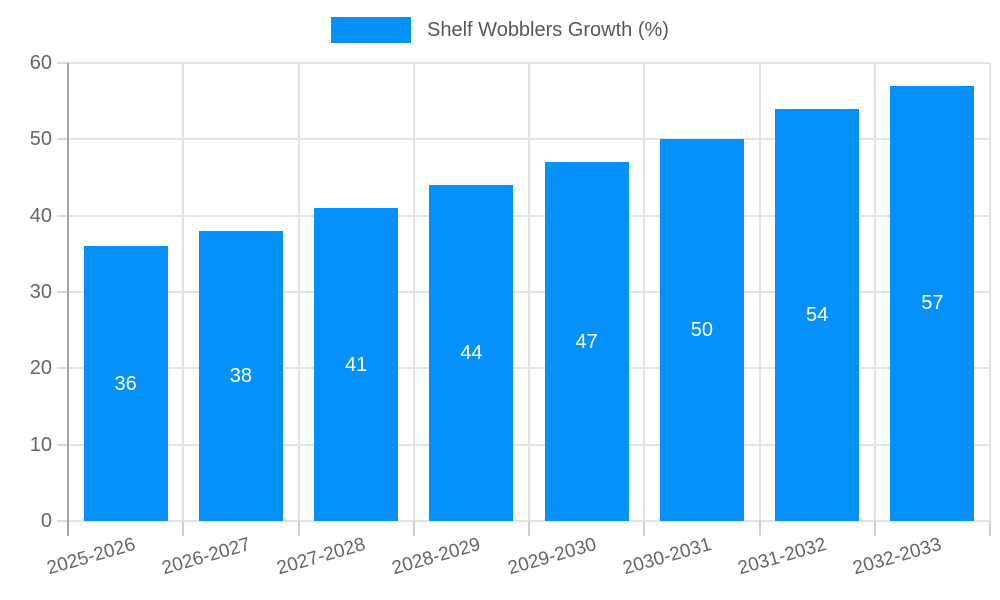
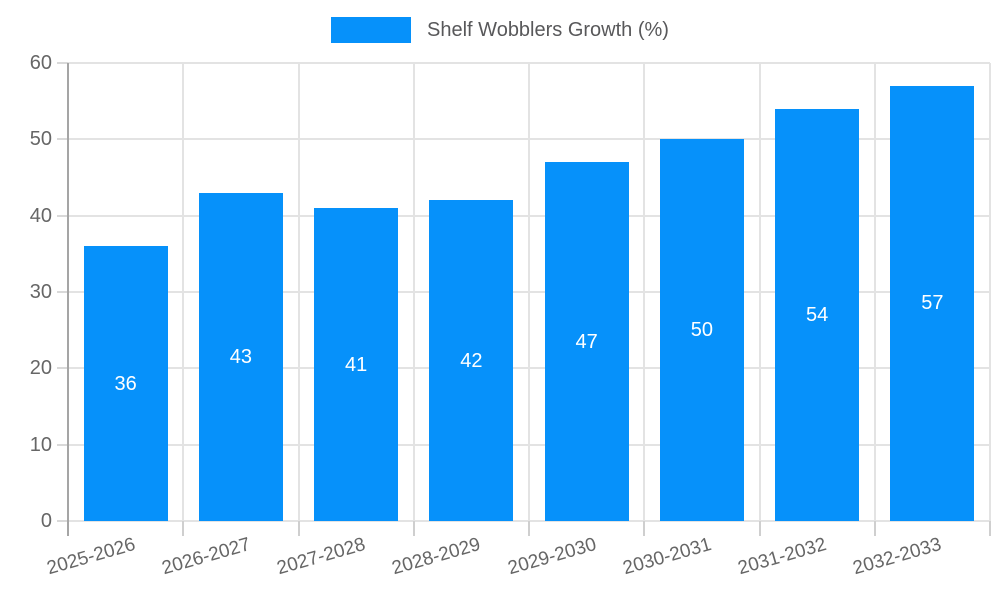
2026-2027: 38 -> 43
2028-2029: 44 -> 42
